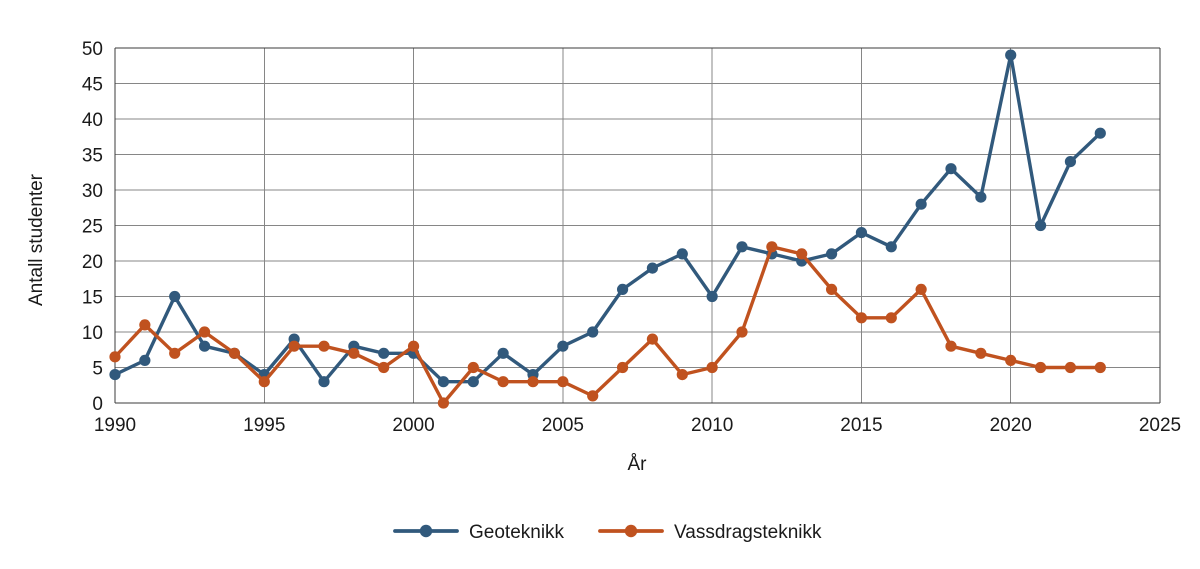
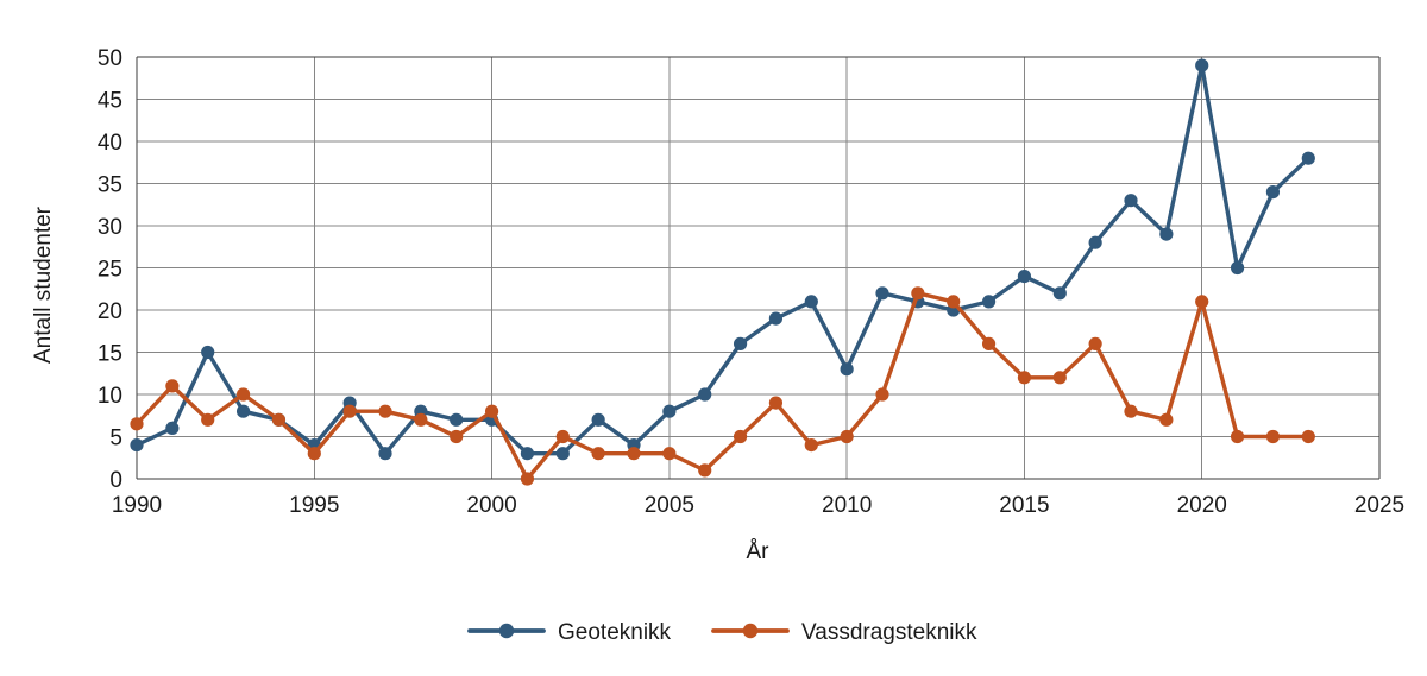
Geoteknikk/2010: 15 -> 13
Vassdragsteknikk/2020: 6 -> 21
